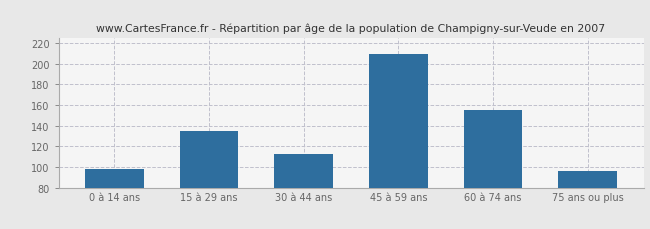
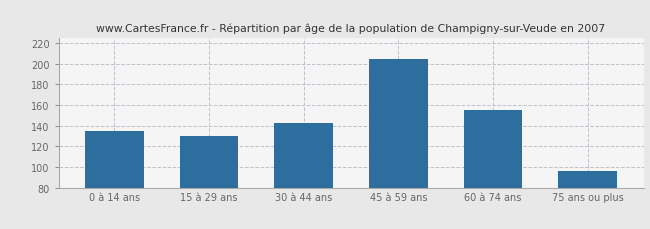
0 à 14 ans: 98 -> 135
15 à 29 ans: 135 -> 130
30 à 44 ans: 113 -> 143
45 à 59 ans: 210 -> 205
